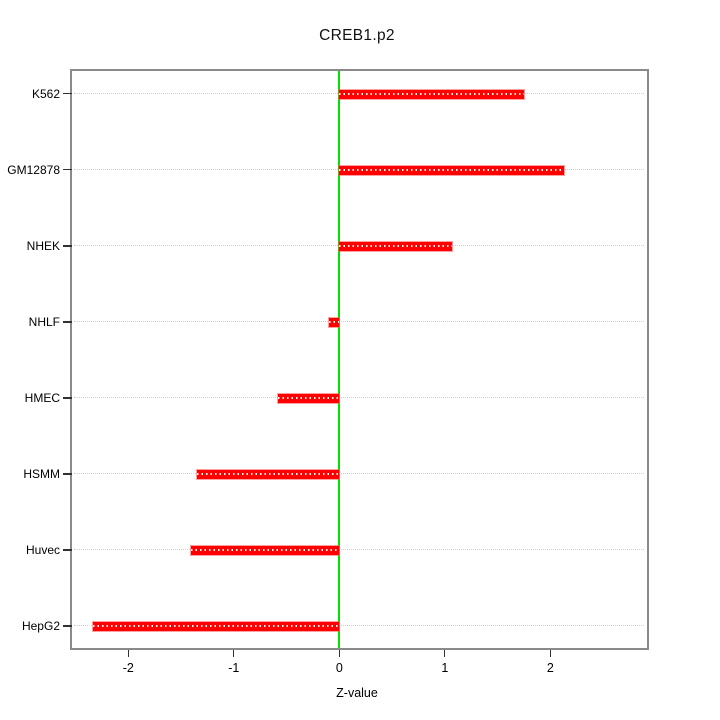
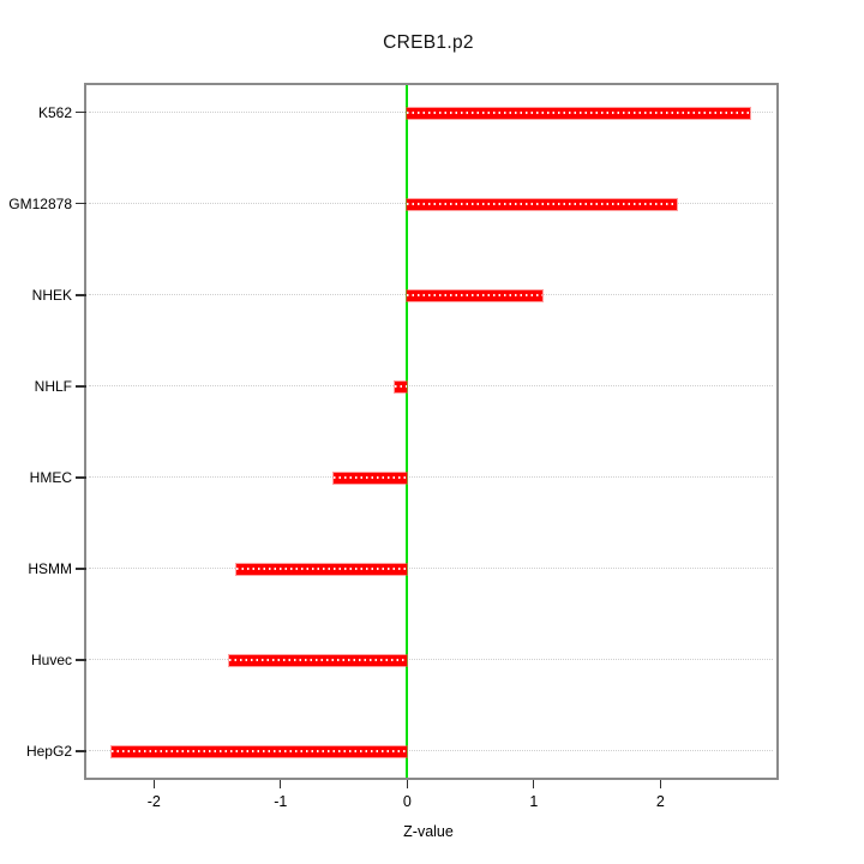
K562: 1.75 -> 2.71
